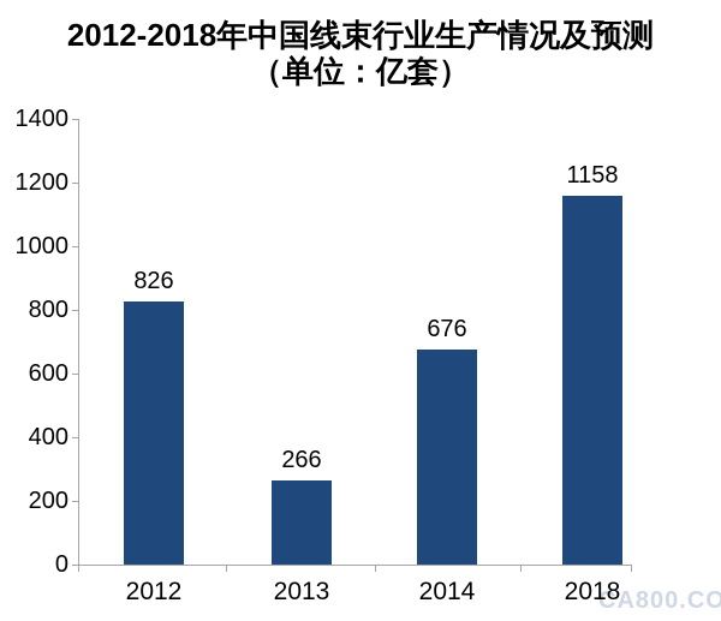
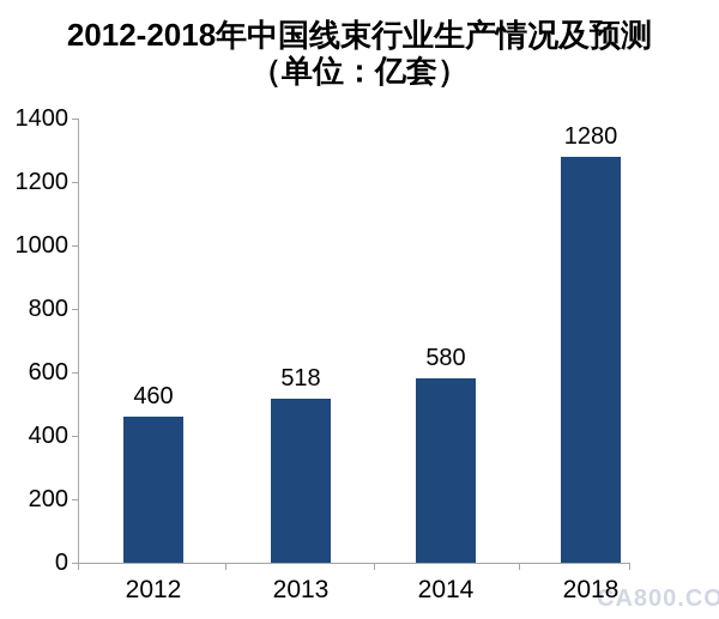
2012: 826 -> 460
2013: 266 -> 518
2014: 676 -> 580
2018: 1158 -> 1280
